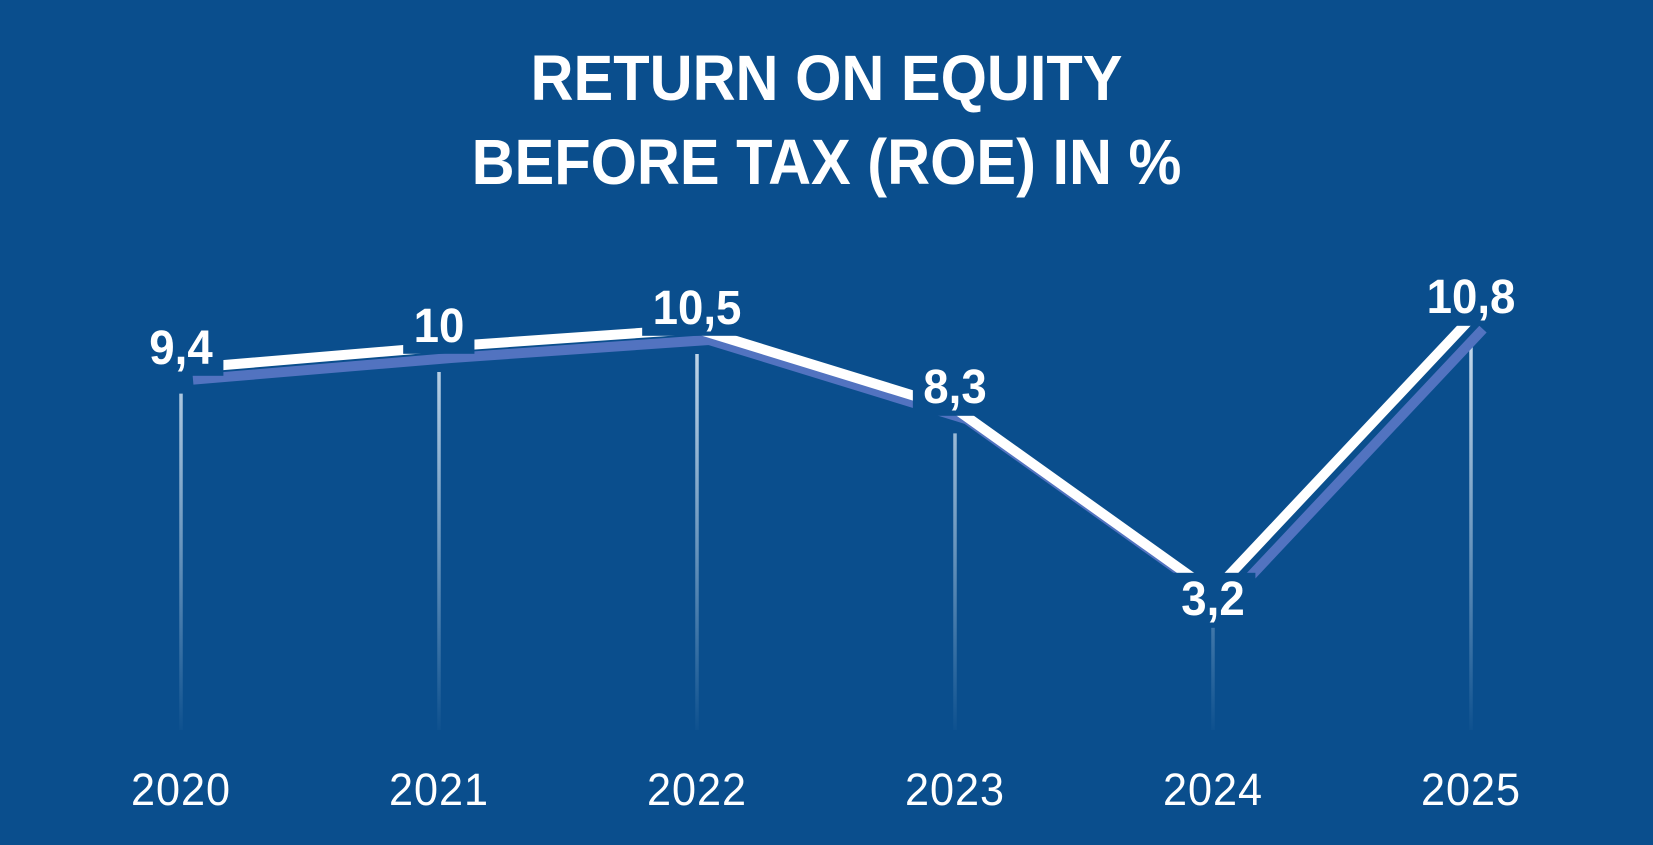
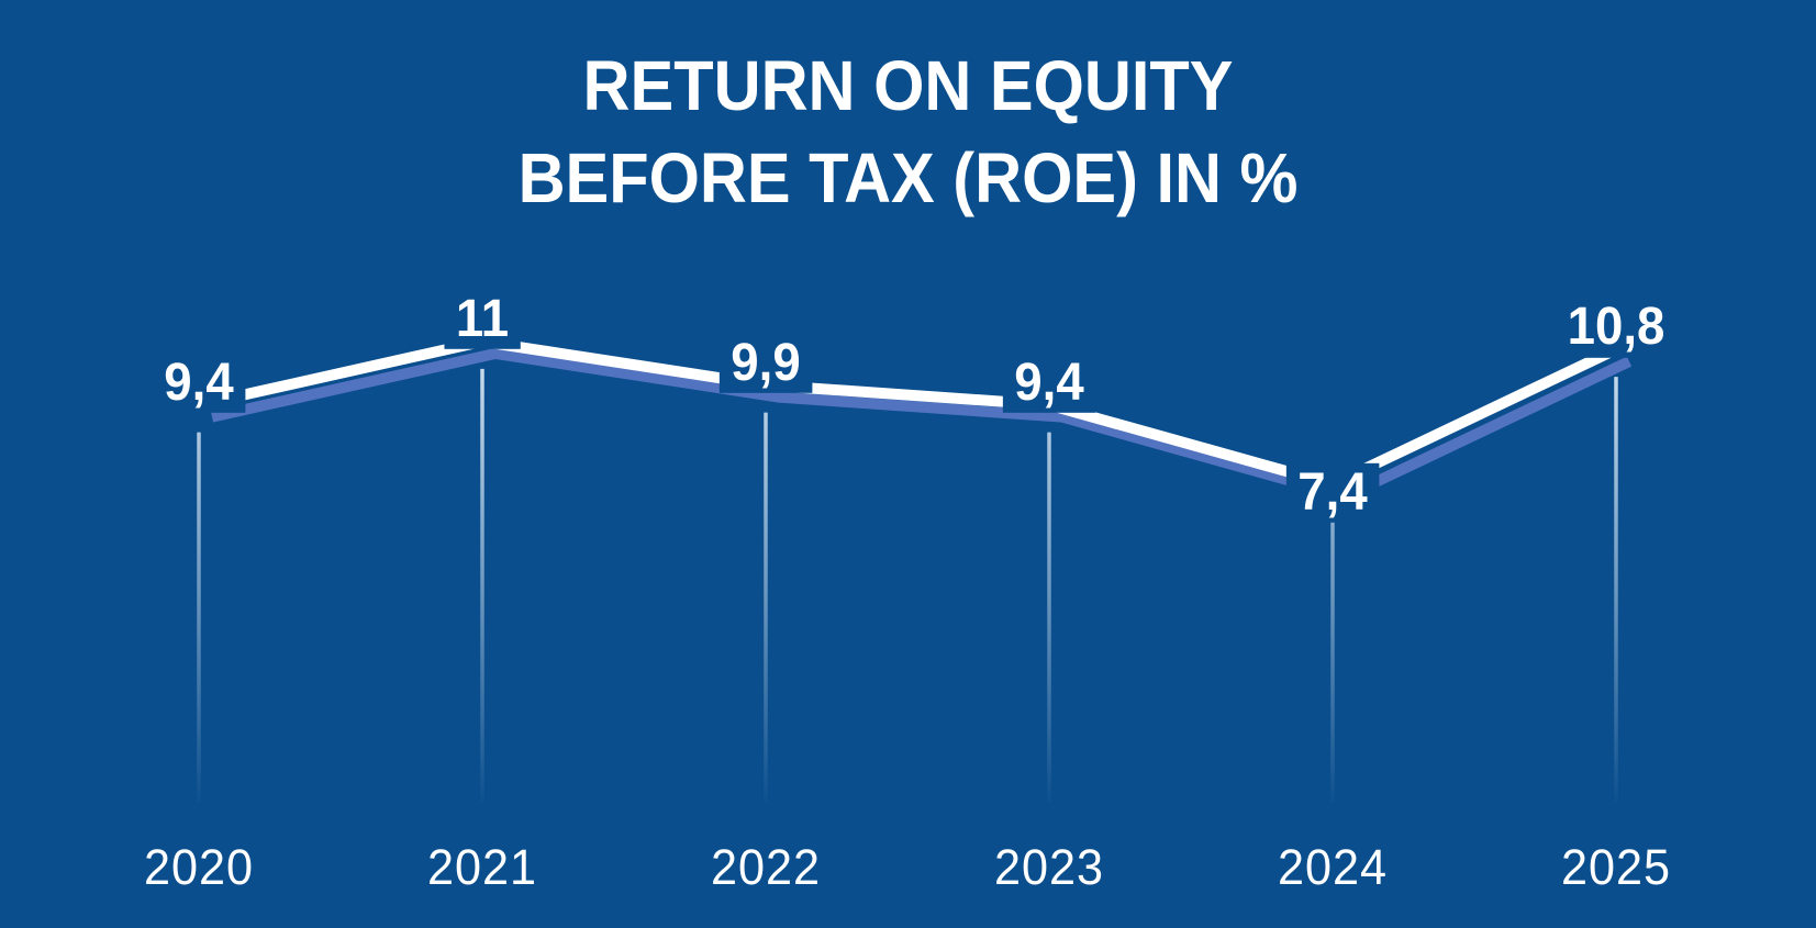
2021: 10 -> 11
2022: 10,5 -> 9,9
2023: 8,3 -> 9,4
2024: 3,2 -> 7,4
